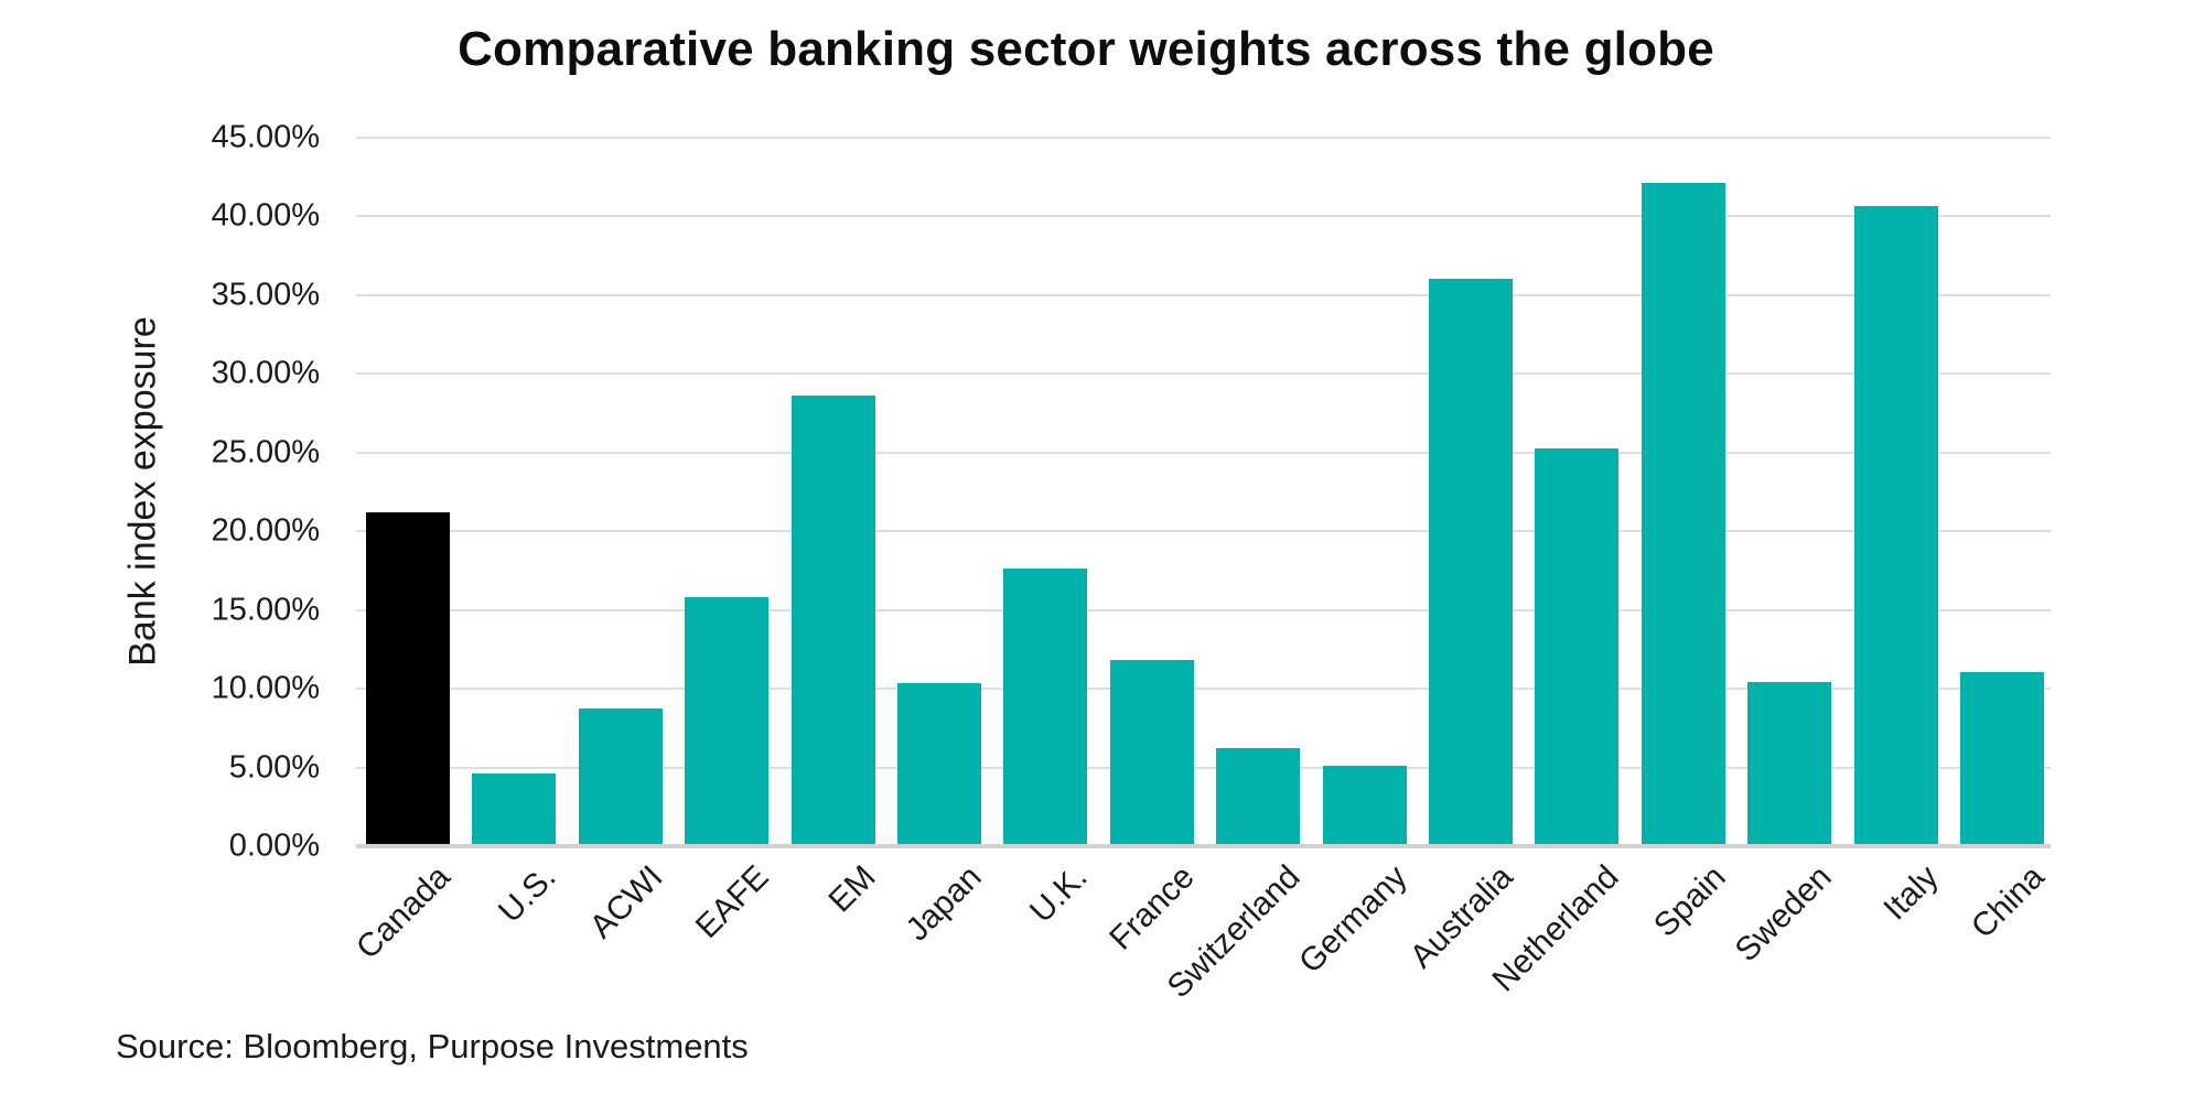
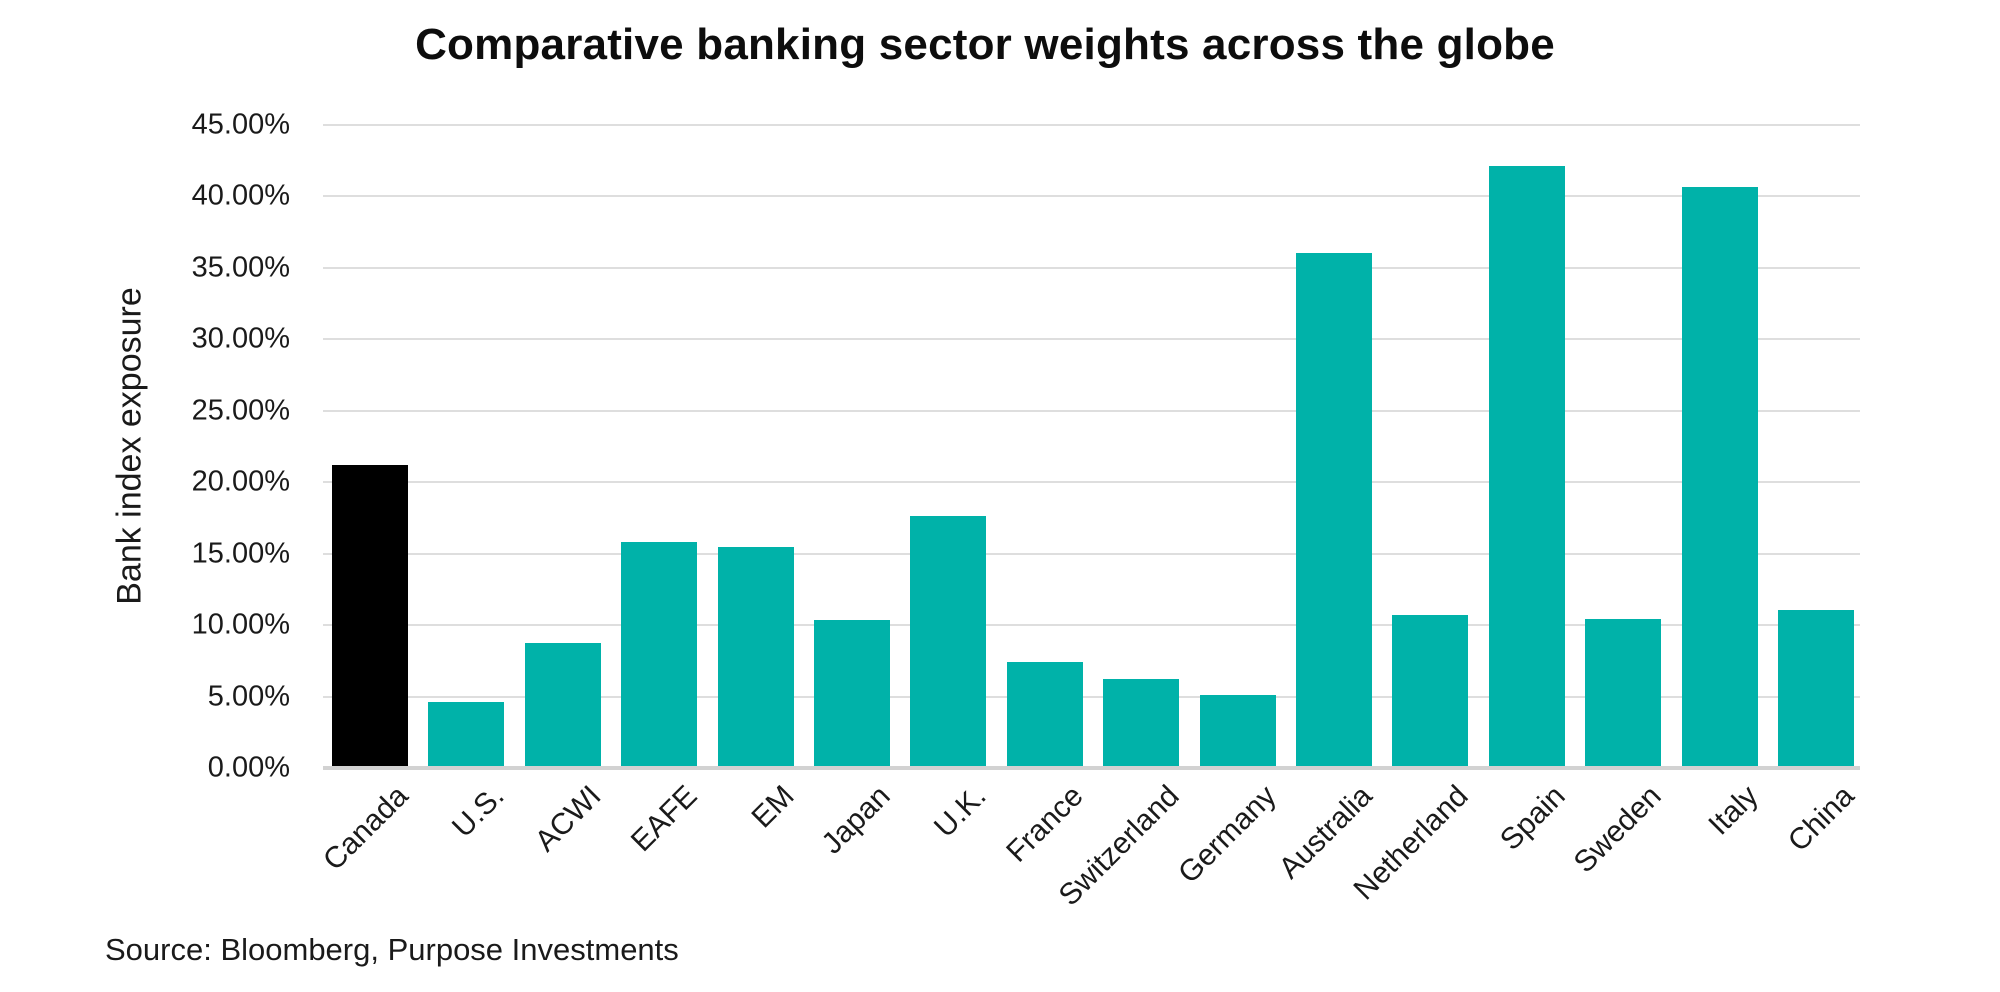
EM: 28.5% -> 15.3%
France: 11.7% -> 7.3%
Netherland: 25.1% -> 10.6%
